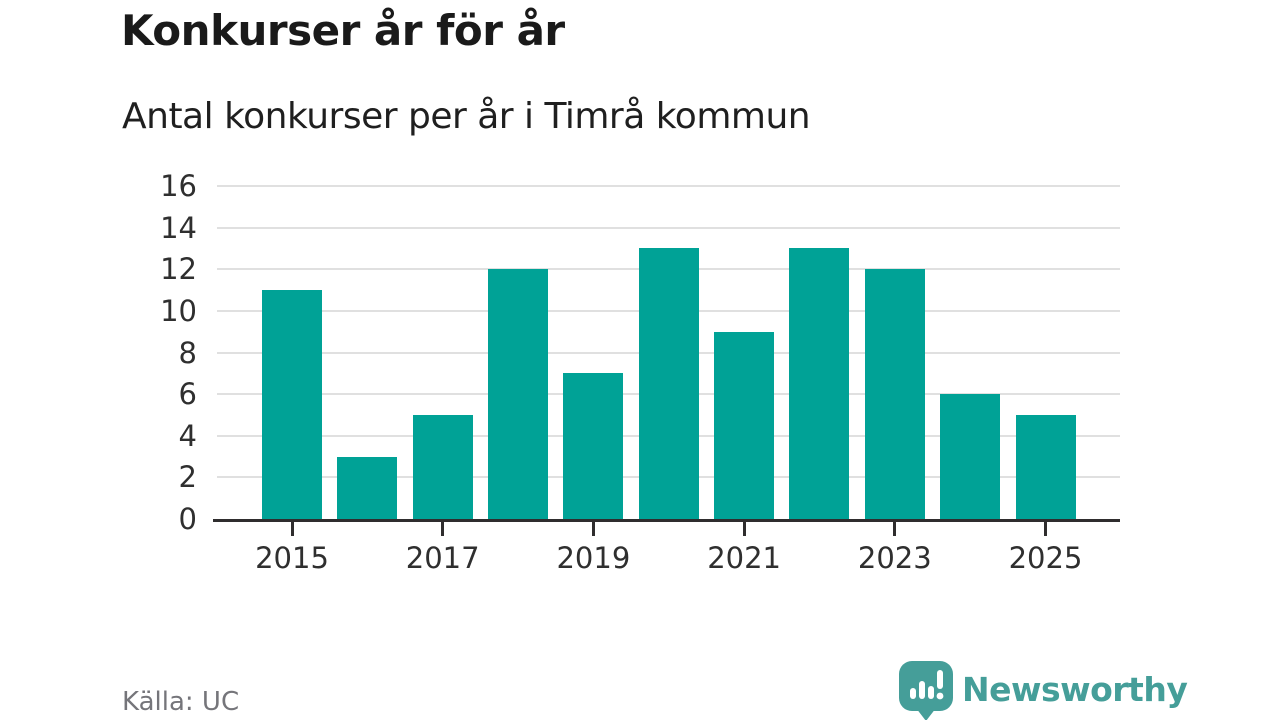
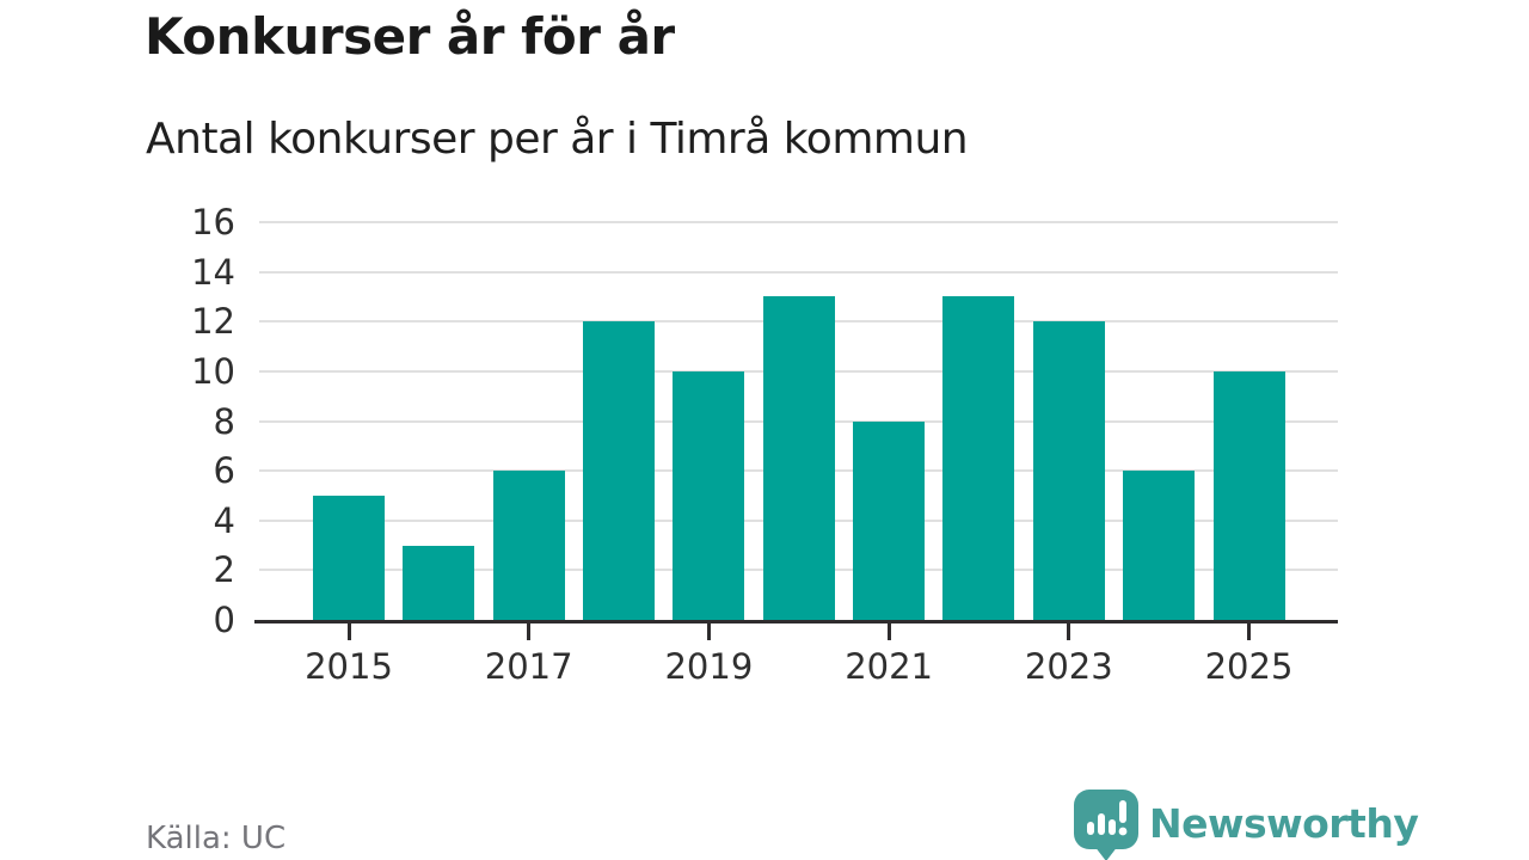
2015: 11 -> 5
2017: 5 -> 6
2019: 7 -> 10
2021: 9 -> 8
2025: 5 -> 10
